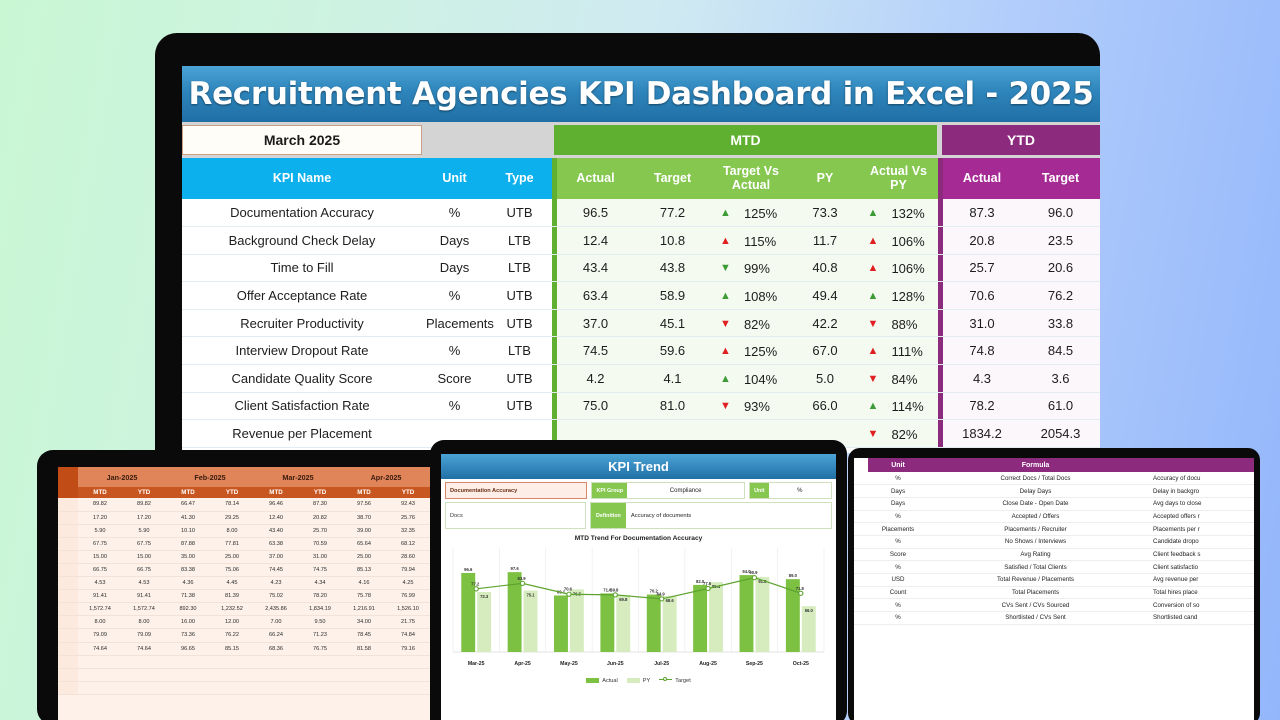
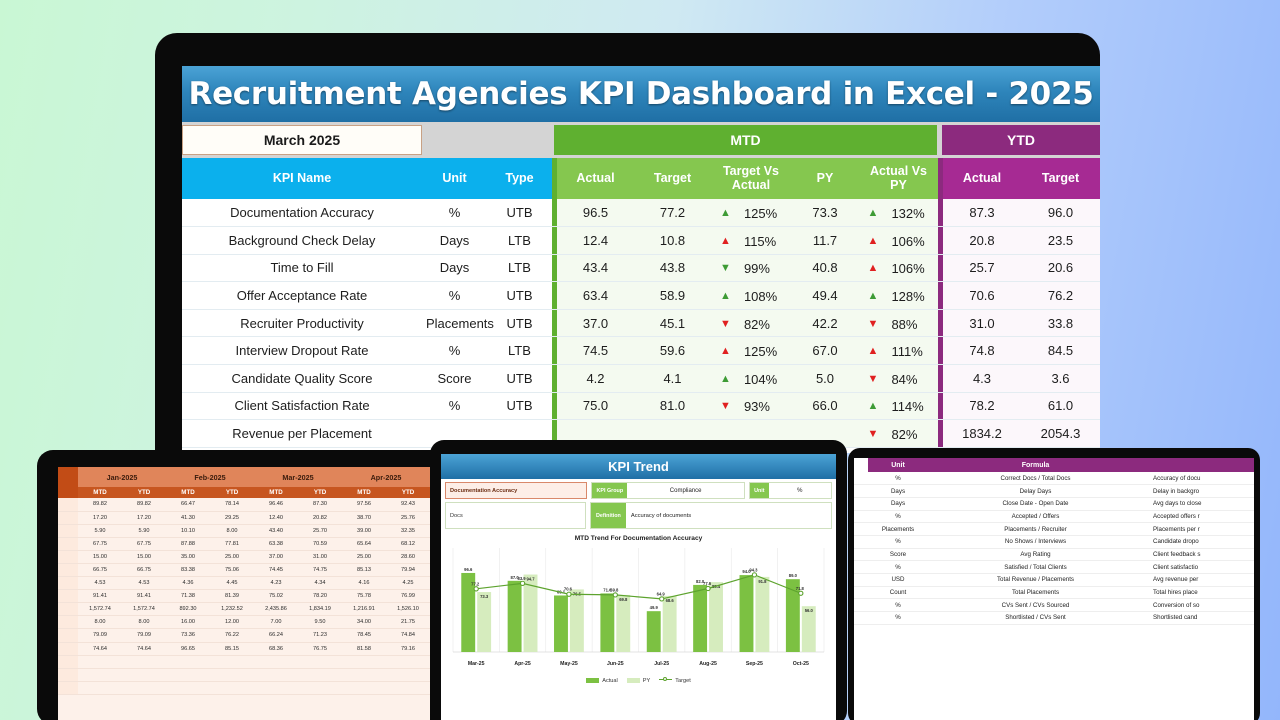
Actual/Apr-25: 97.6 -> 87.0
PY/Apr-25: 75.1 -> 94.7
Actual/Jul-25: 70.2 -> 49.9
Target/Sep-25: 90.9 -> 94.3
